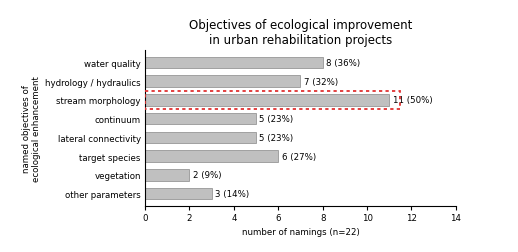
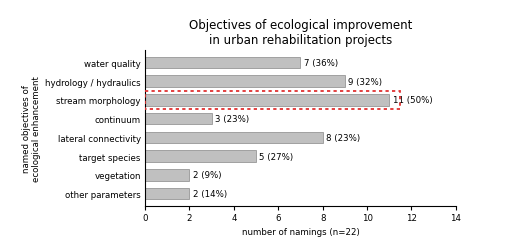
water quality: 8 -> 7
hydrology / hydraulics: 7 -> 9
continuum: 5 -> 3
lateral connectivity: 5 -> 8
target species: 6 -> 5
other parameters: 3 -> 2
